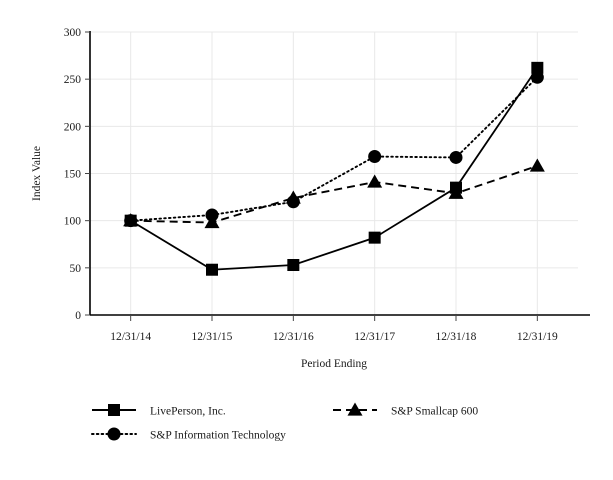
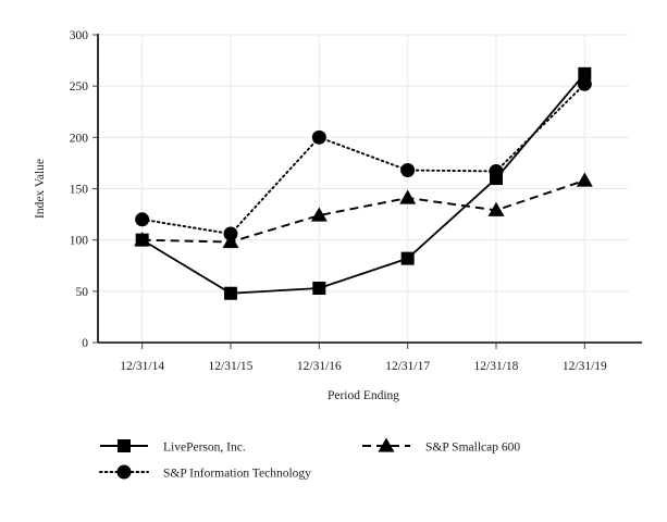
S&P Information Technology/12/31/14: 100 -> 120
S&P Information Technology/12/31/16: 120 -> 200
LivePerson, Inc./12/31/18: 140 -> 160
